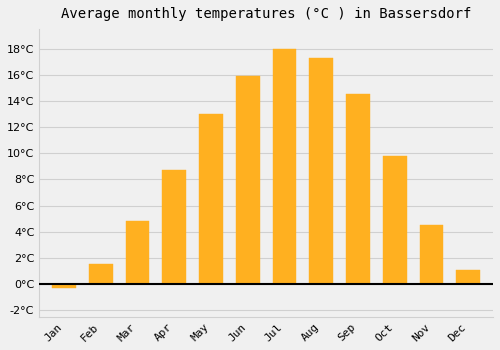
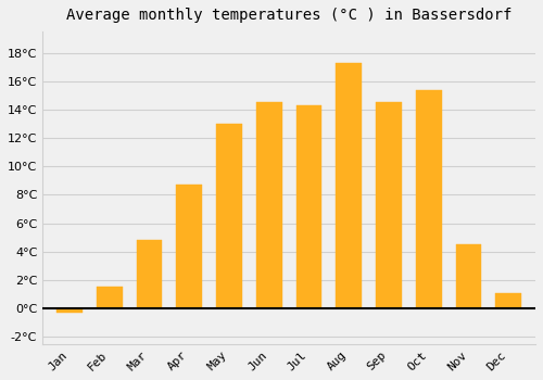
Jun: 15.9°C -> 14.5°C
Jul: 18.0°C -> 14.3°C
Oct: 9.8°C -> 15.4°C
